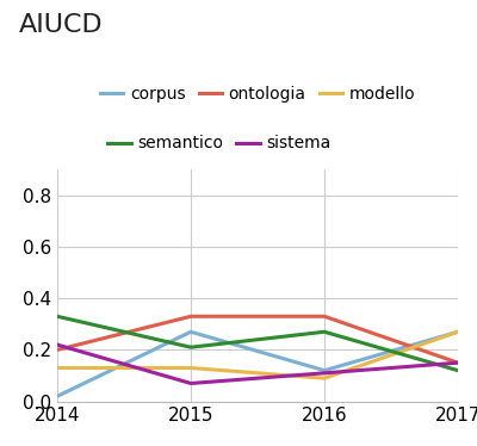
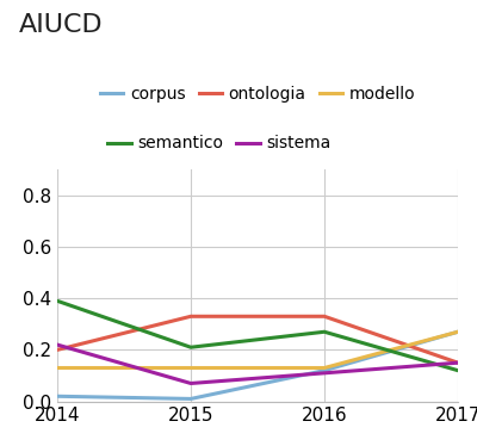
semantico/2014: 0.33 -> 0.39
corpus/2015: 0.27 -> 0.01
modello/2016: 0.09 -> 0.13
